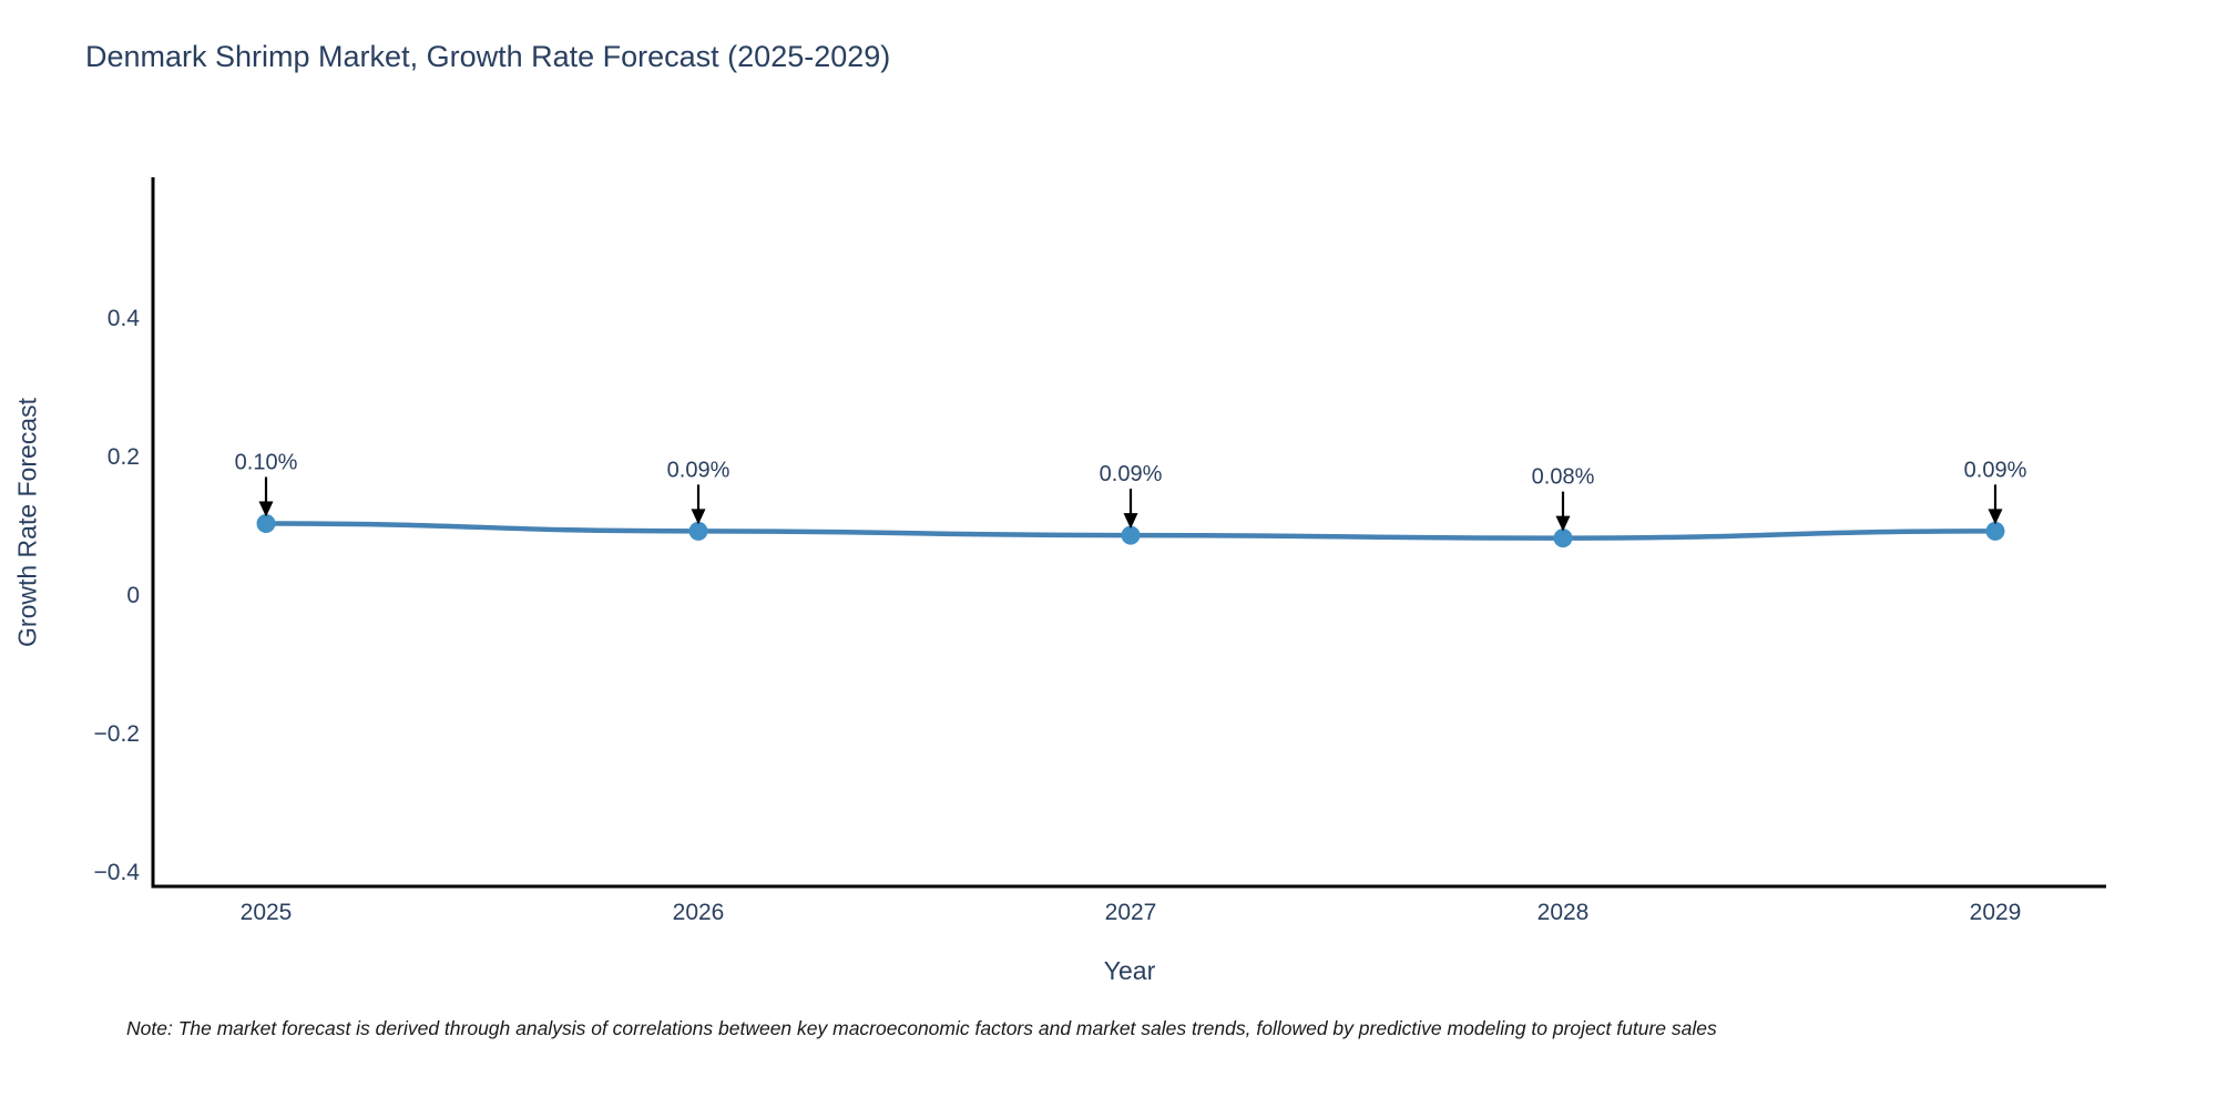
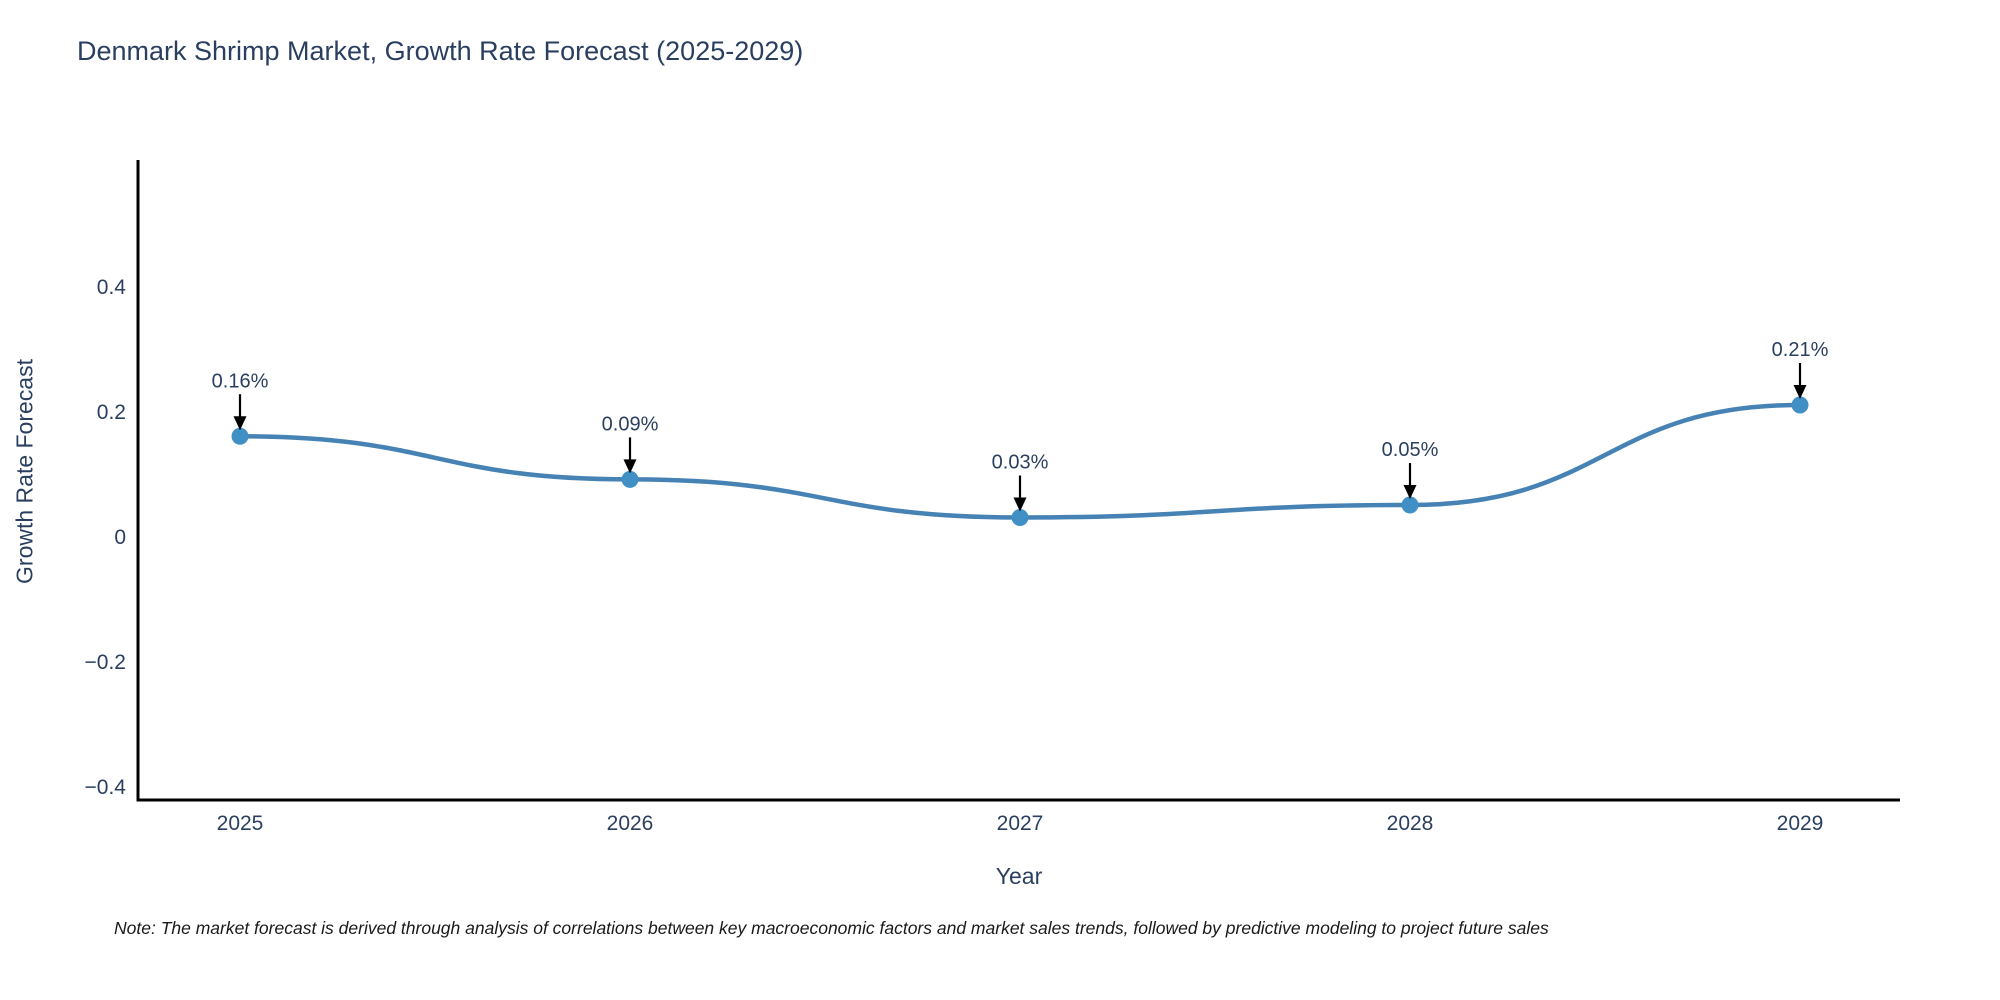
2025: 0.10% -> 0.16%
2027: 0.09% -> 0.03%
2028: 0.08% -> 0.05%
2029: 0.09% -> 0.21%
